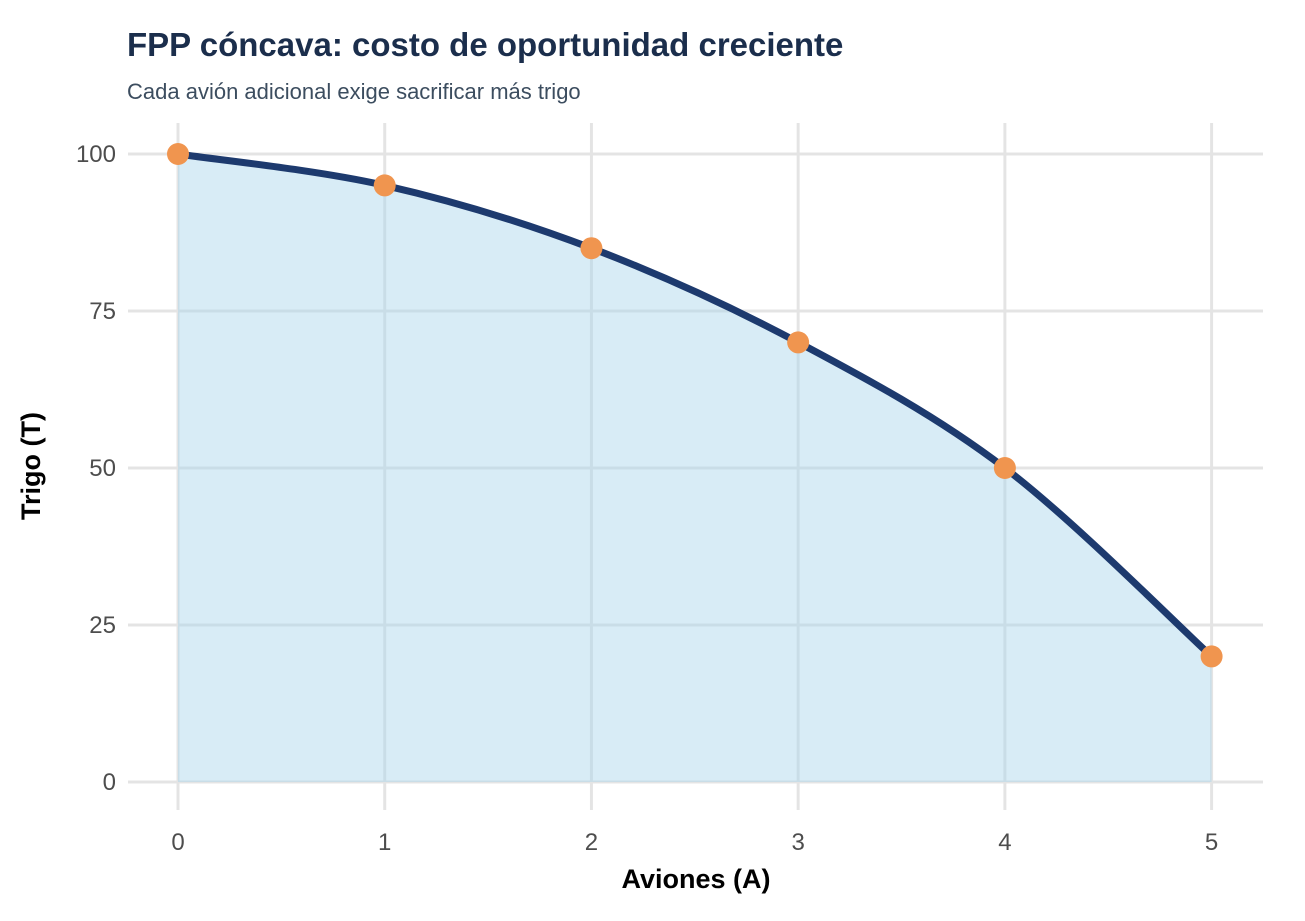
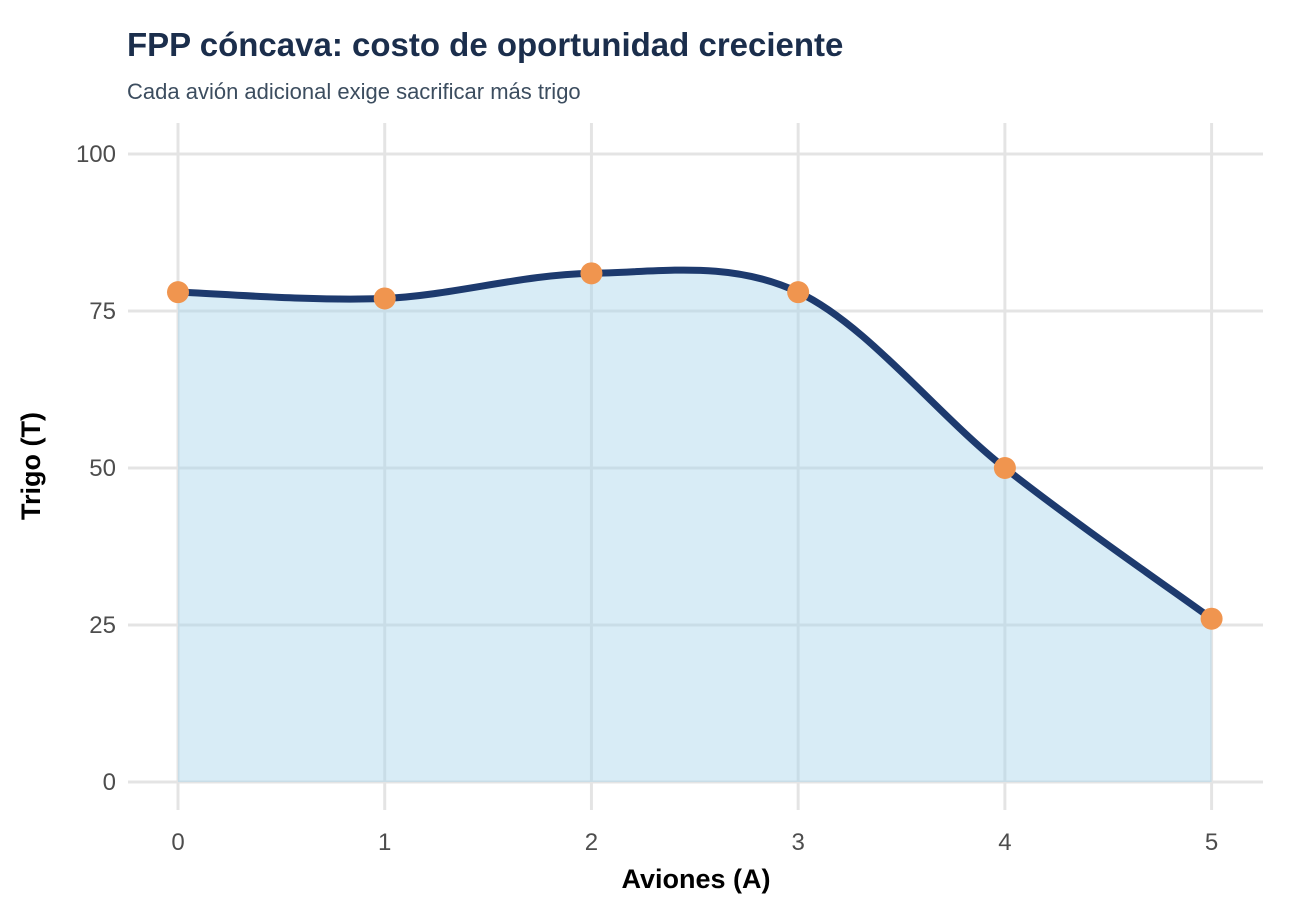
0: 100 -> 78
1: 95 -> 77
2: 85 -> 81
3: 70 -> 78
5: 20 -> 26
